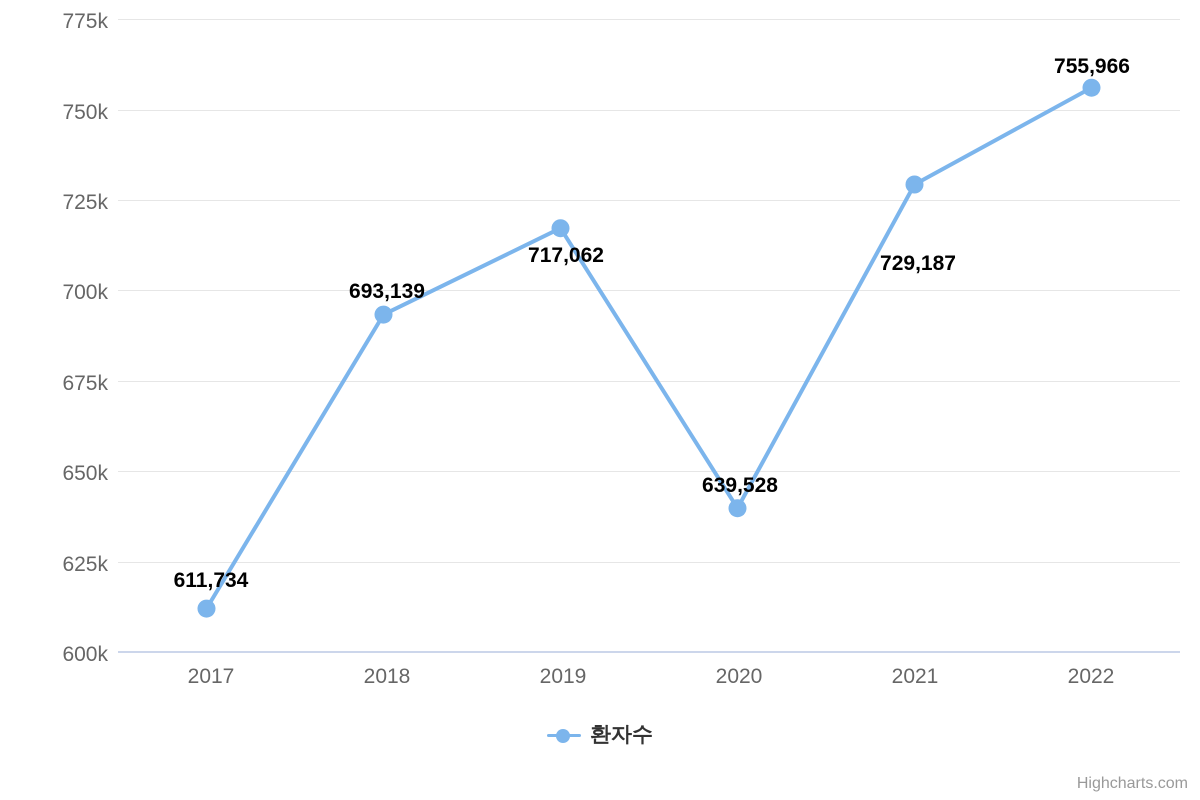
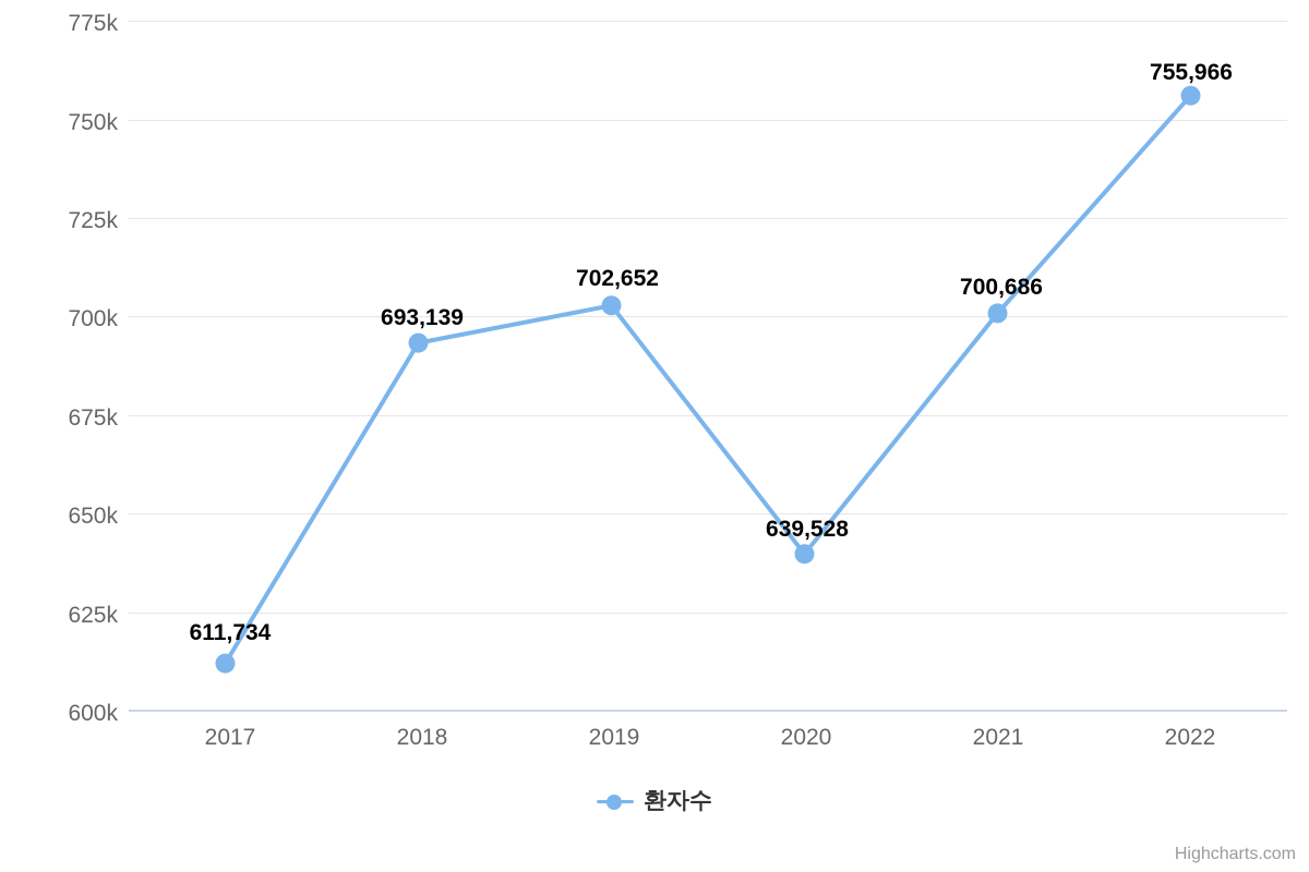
2019: 717,062 -> 702,652
2021: 729,187 -> 700,686
